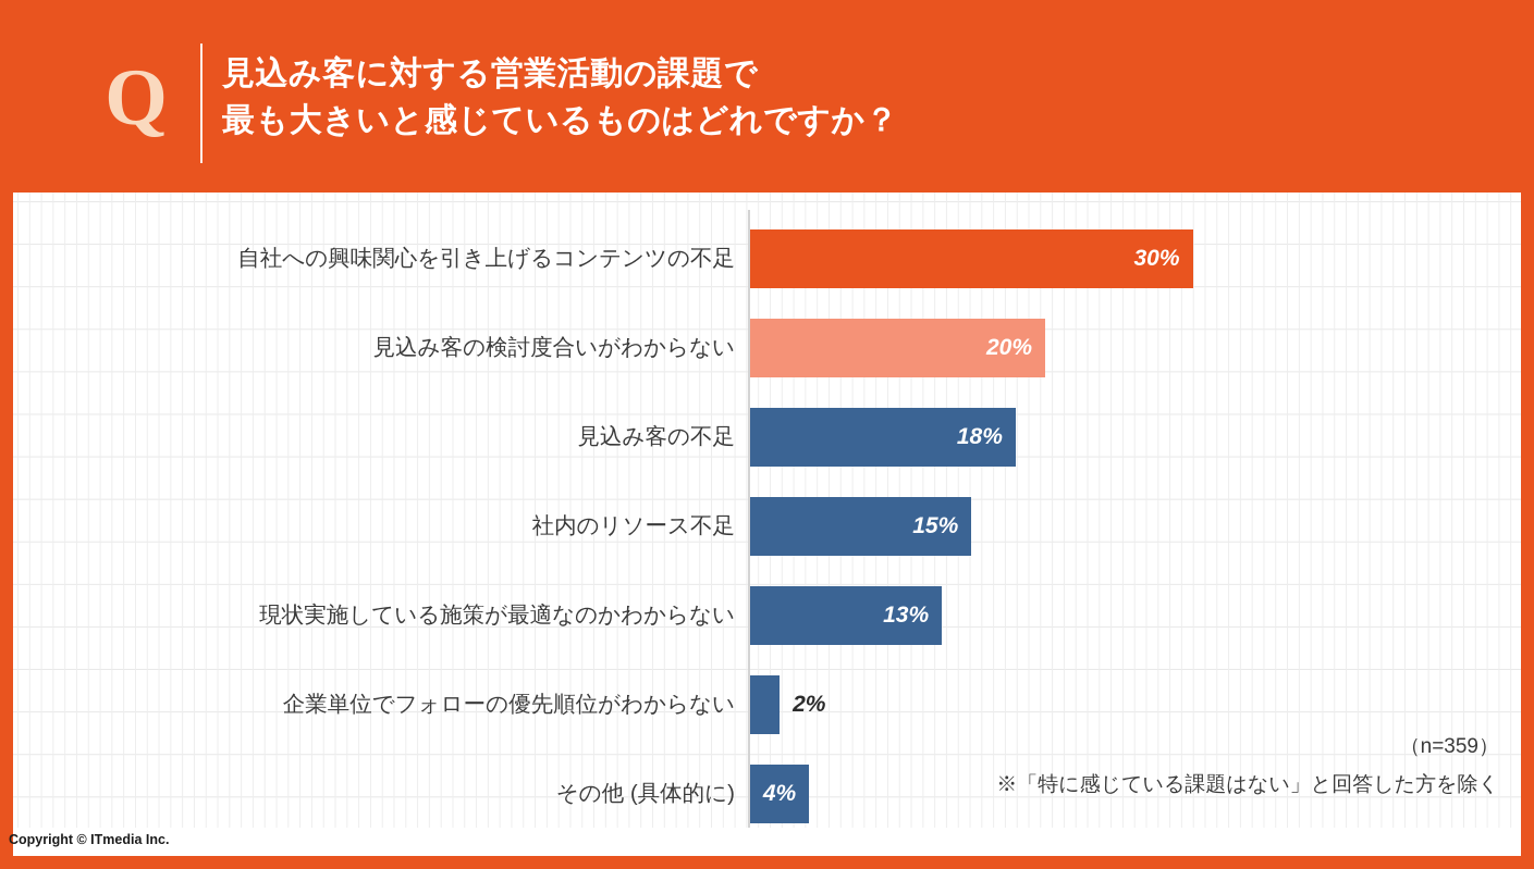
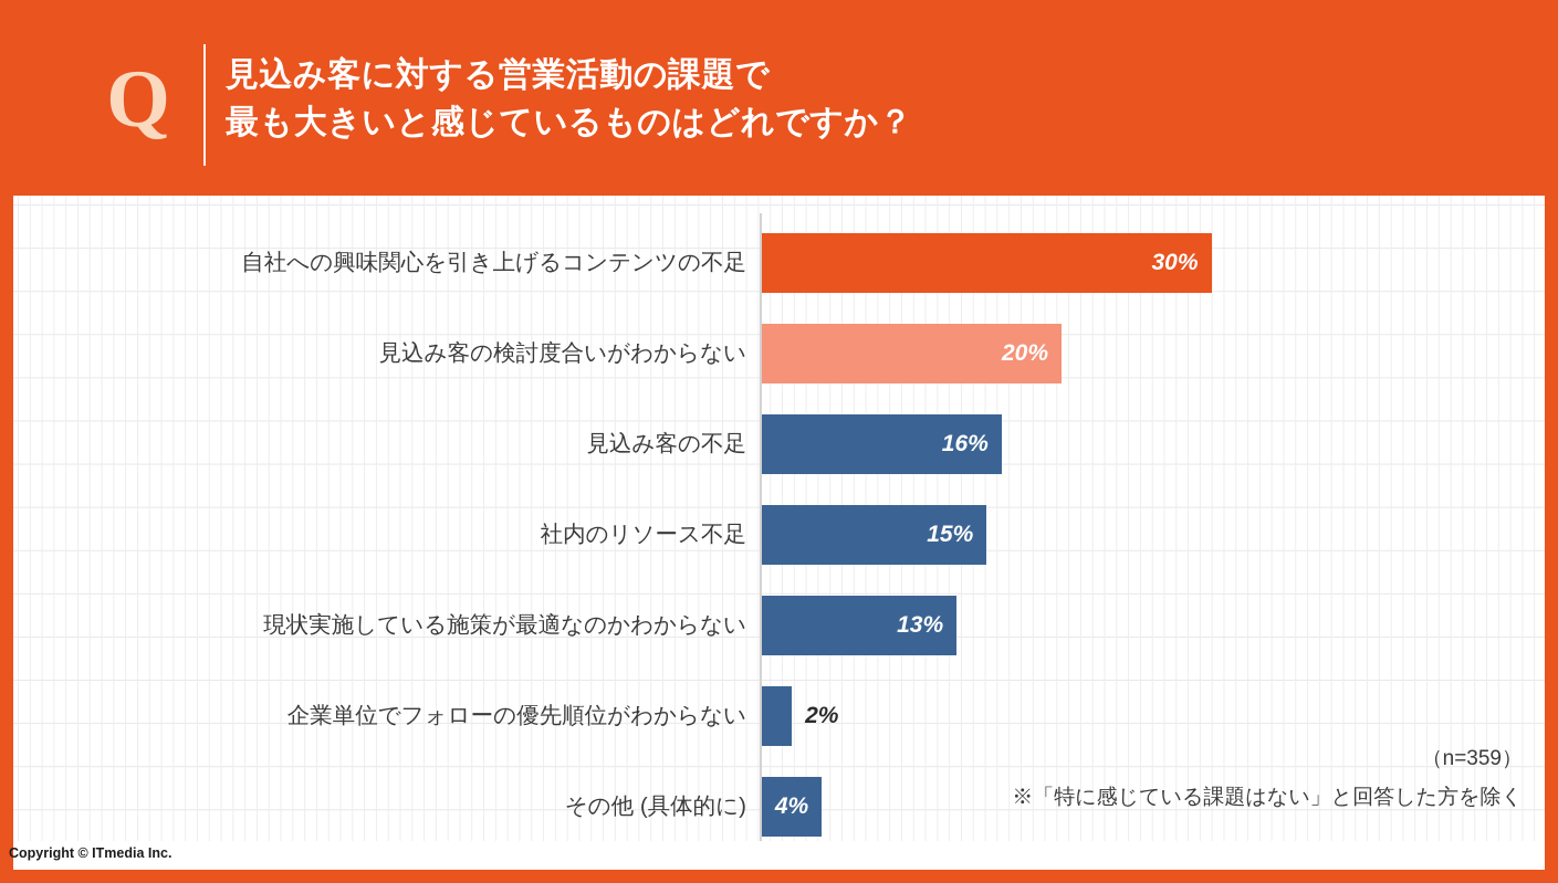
見込み客の不足: 18% -> 16%
